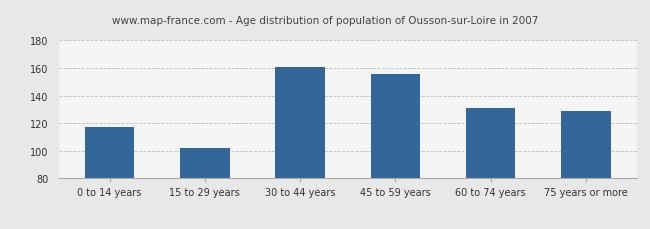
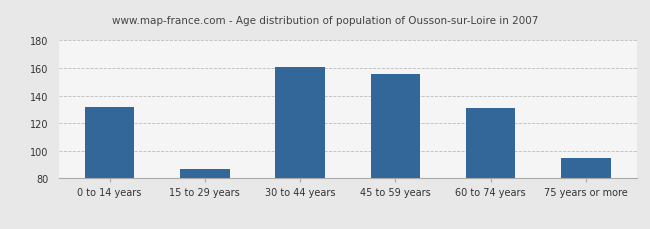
0 to 14 years: 117 -> 132
15 to 29 years: 102 -> 87
75 years or more: 129 -> 95
